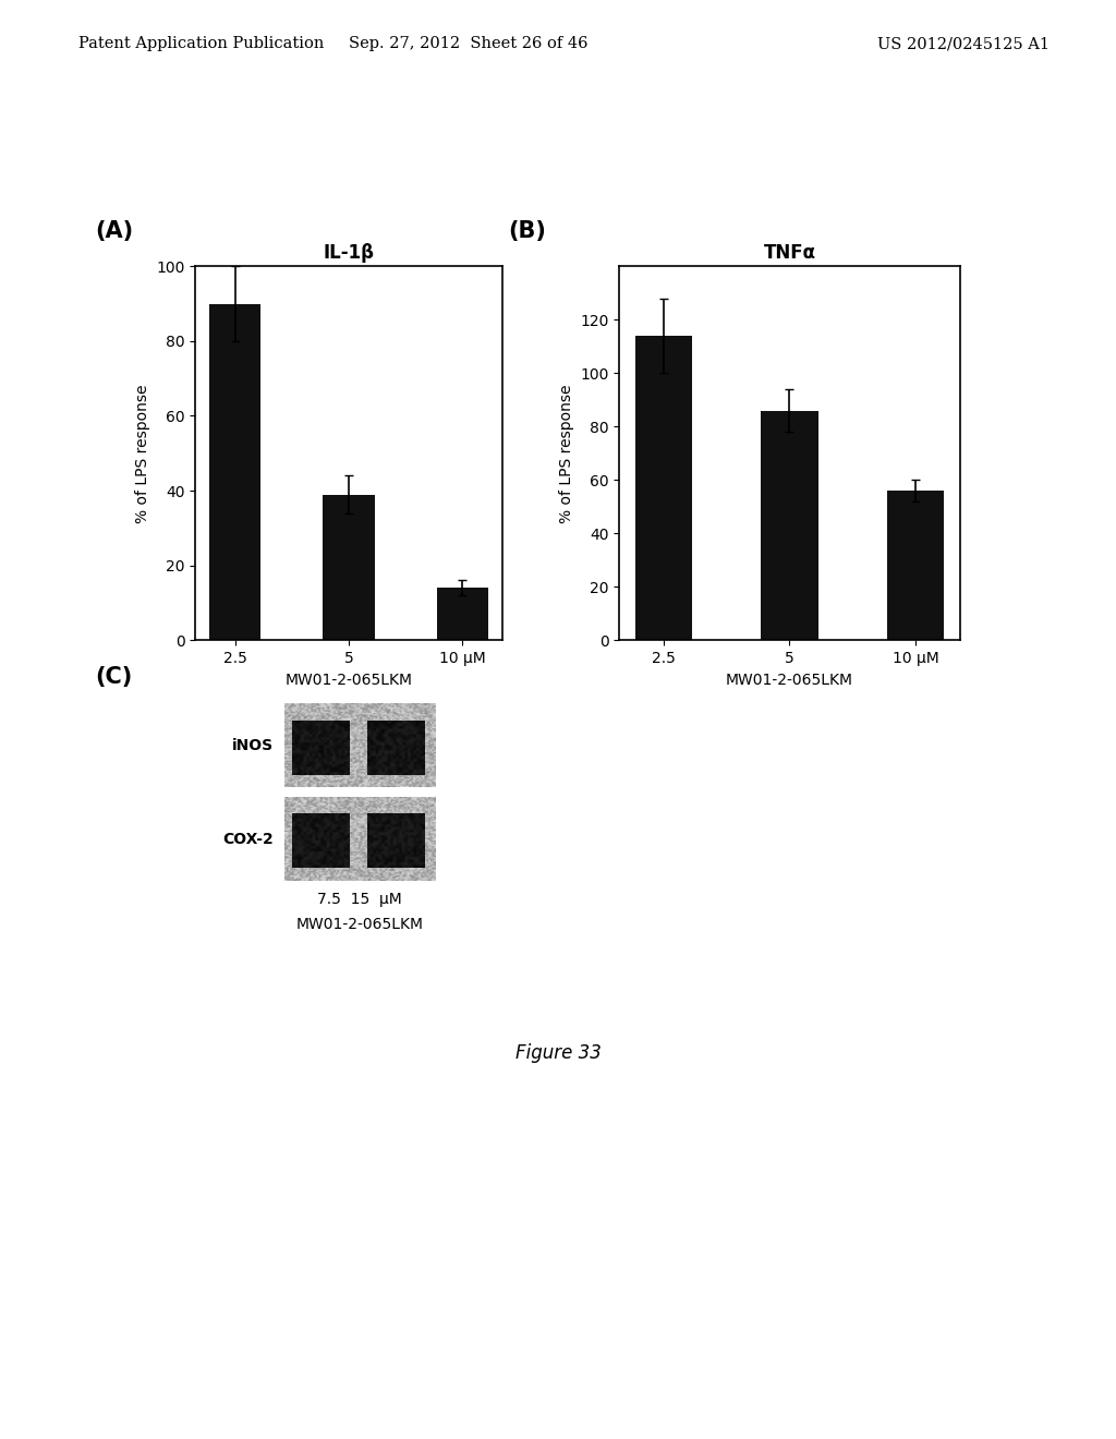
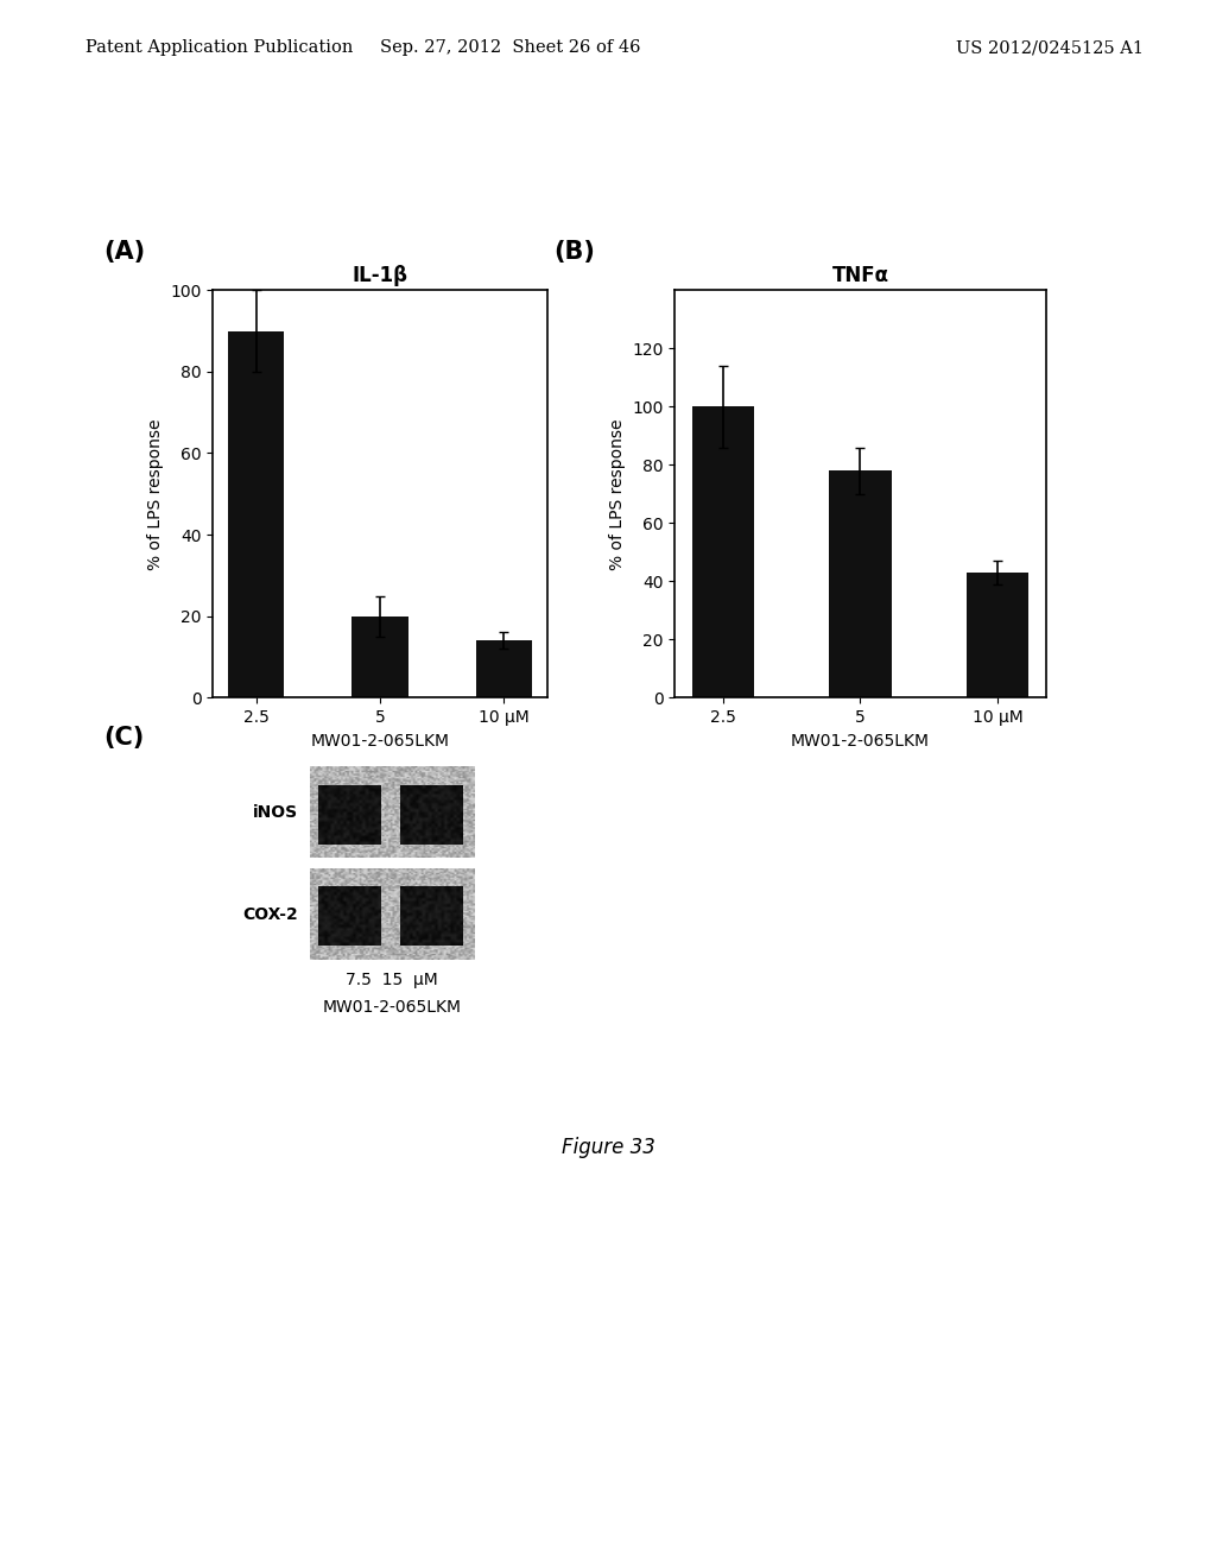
IL-1β/5: 39 -> 20
TNFα/2.5: 114 -> 100
TNFα/5: 86 -> 78
TNFα/10 μM: 56 -> 43
